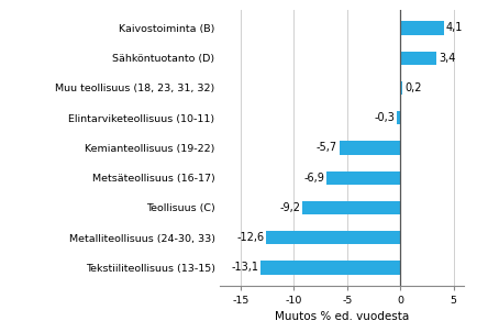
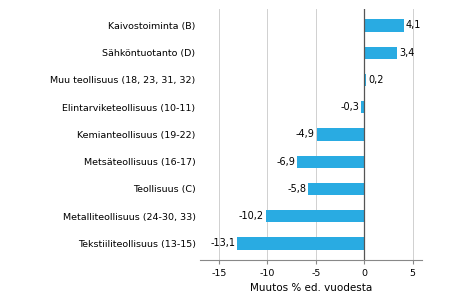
Kemianteollisuus (19-22): -5,7 -> -4,9
Teollisuus (C): -9,2 -> -5,8
Metalliteollisuus (24-30, 33): -12,6 -> -10,2
